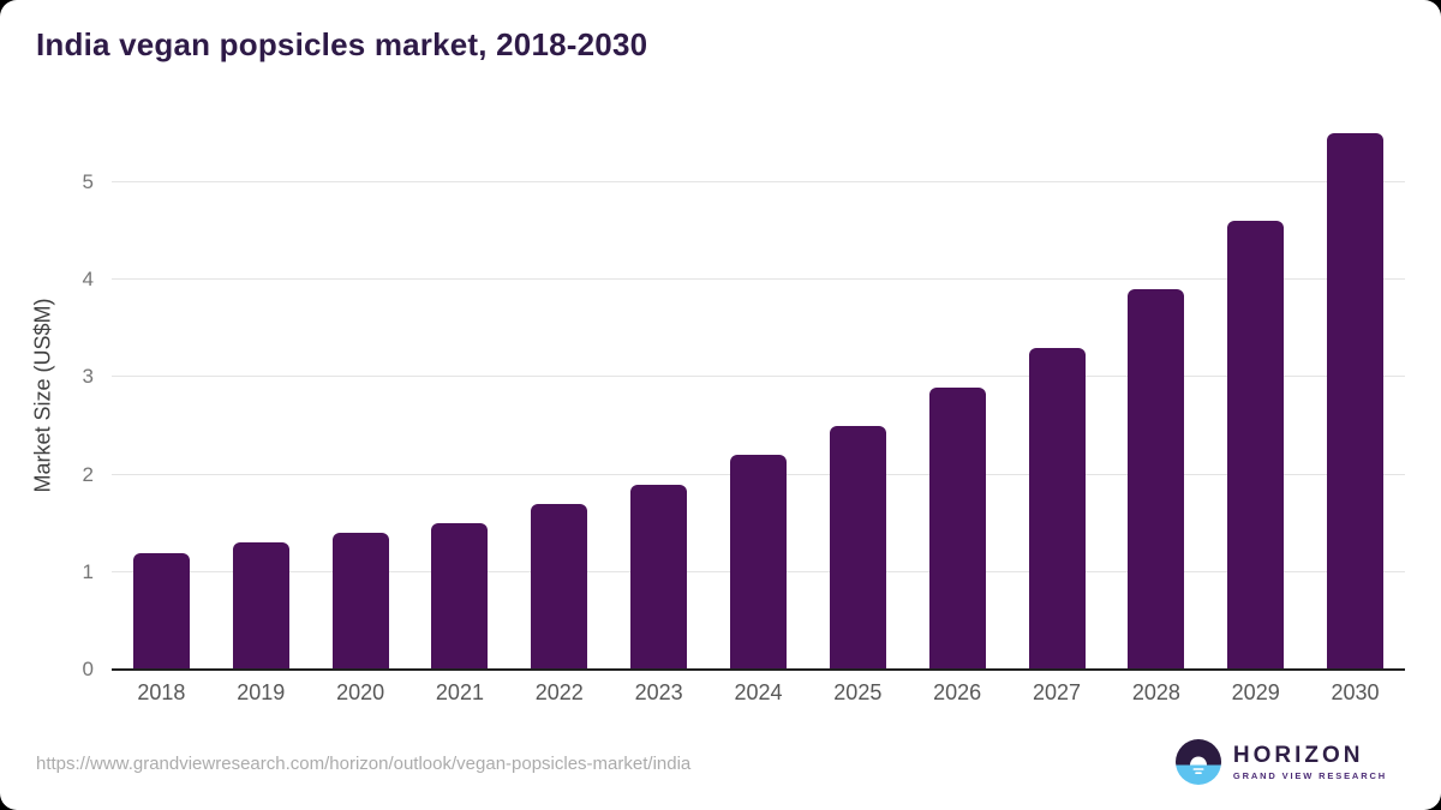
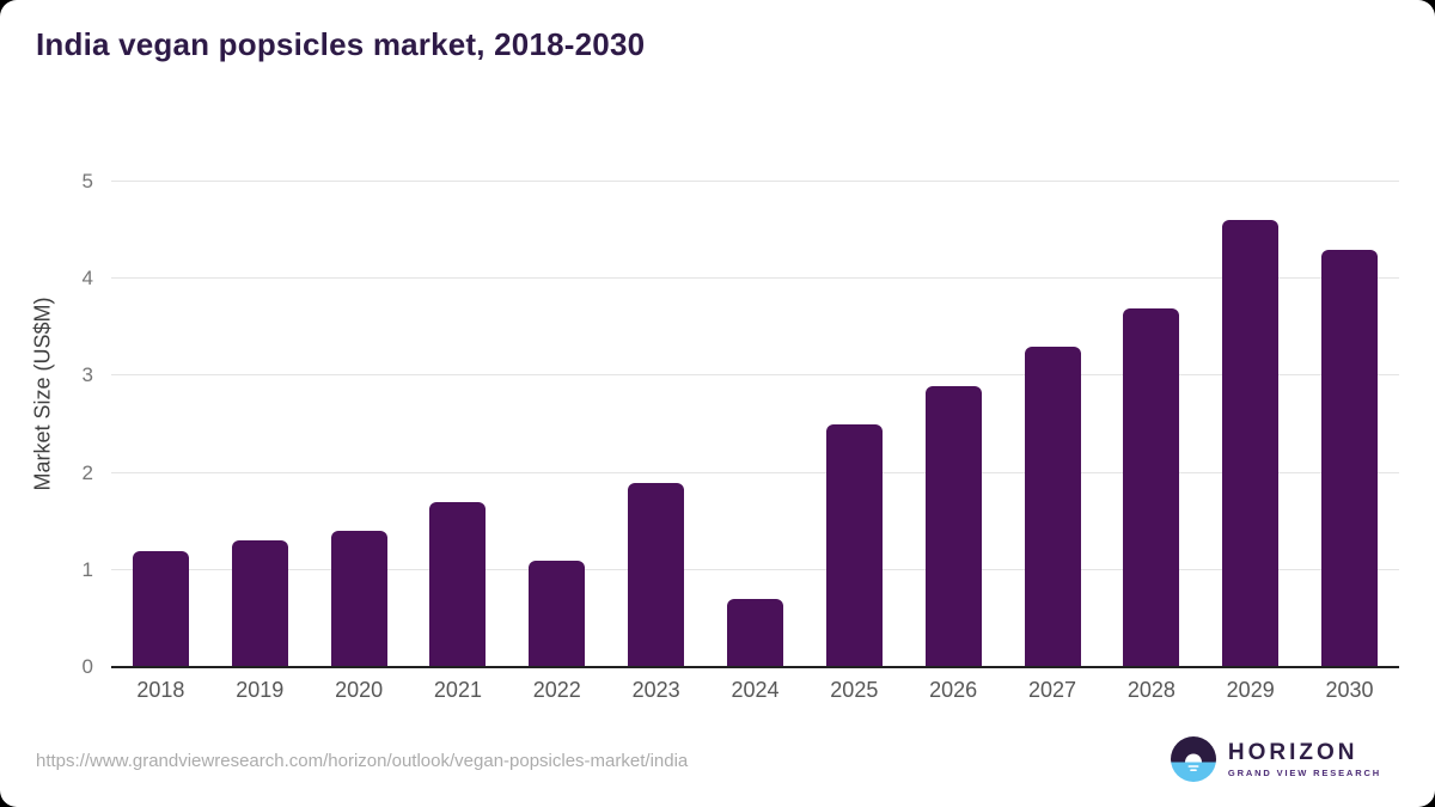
2021: 1.5 -> 1.7
2022: 1.7 -> 1.1
2024: 2.2 -> 0.7
2028: 3.9 -> 3.7
2030: 5.5 -> 4.3
